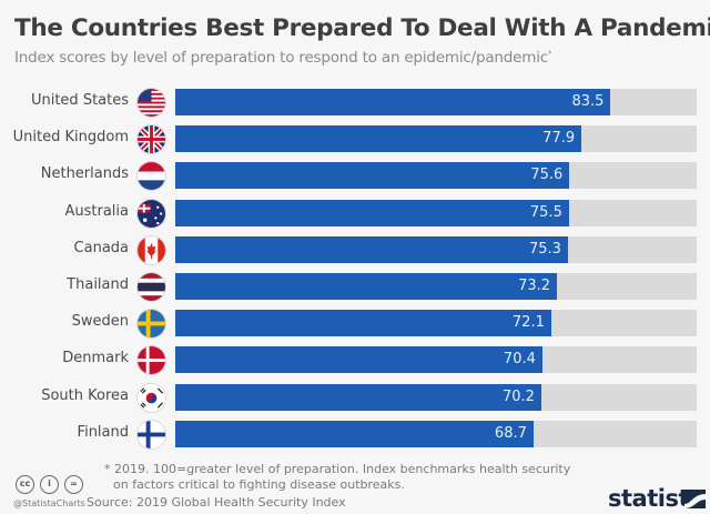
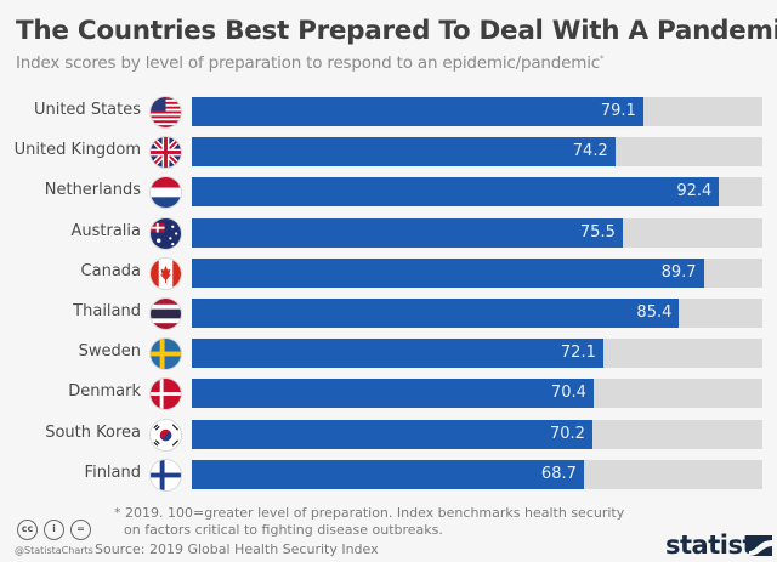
United States: 83.5 -> 79.1
United Kingdom: 77.9 -> 74.2
Netherlands: 75.6 -> 92.4
Canada: 75.3 -> 89.7
Thailand: 73.2 -> 85.4
